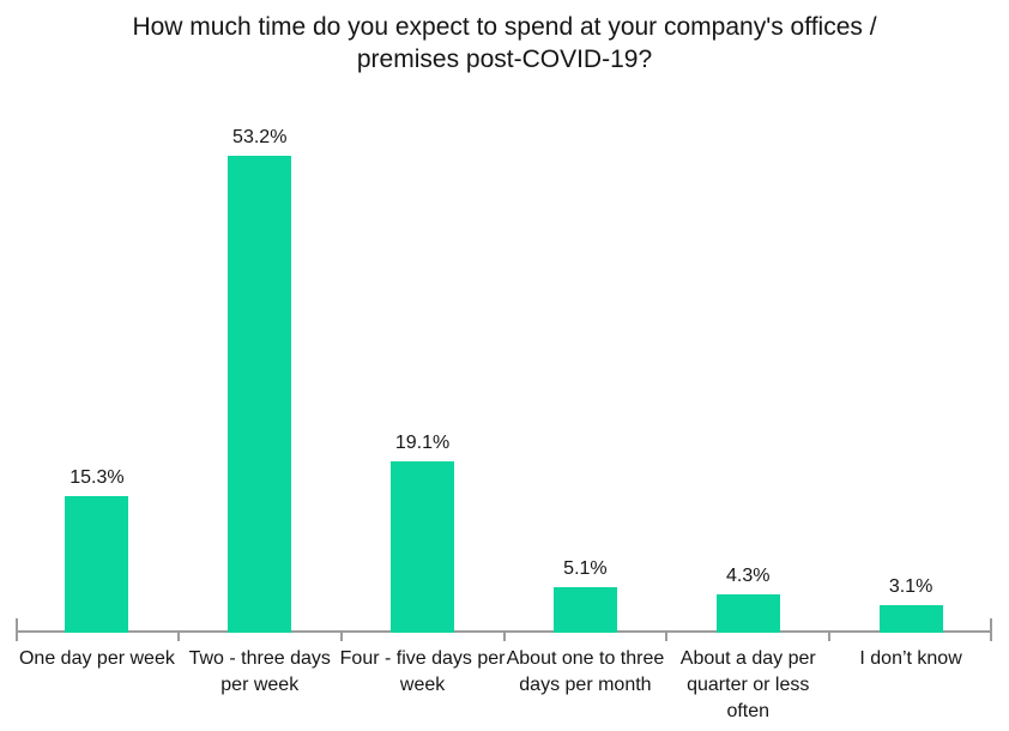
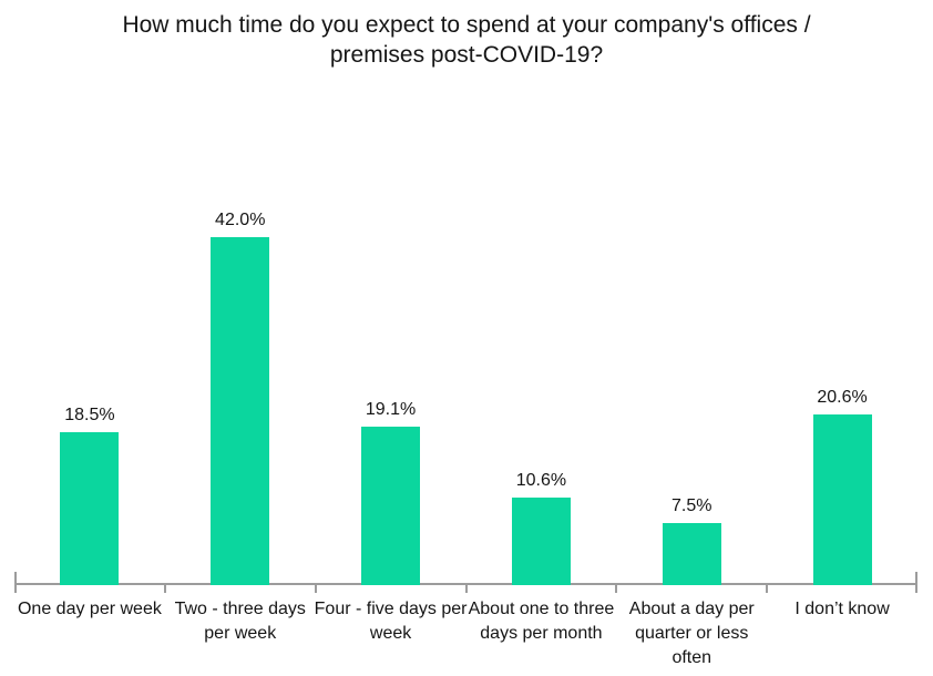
One day per week: 15.3% -> 18.5%
Two - three days per week: 53.2% -> 42.0%
About one to three days per month: 5.1% -> 10.6%
About a day per quarter or less often: 4.3% -> 7.5%
I don’t know: 3.1% -> 20.6%
